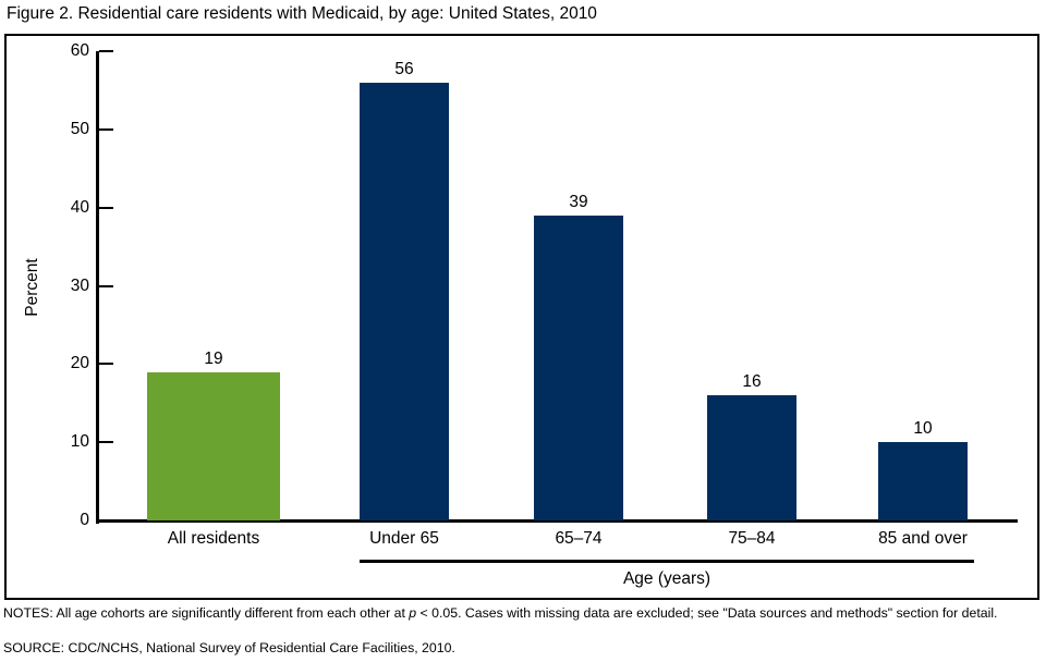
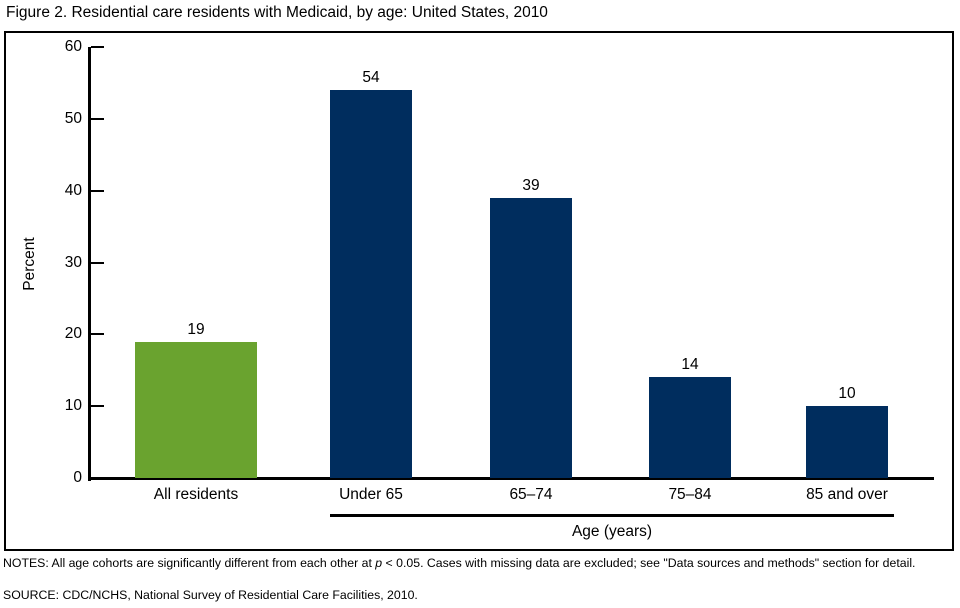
Under 65: 56 -> 54
75–84: 16 -> 14
